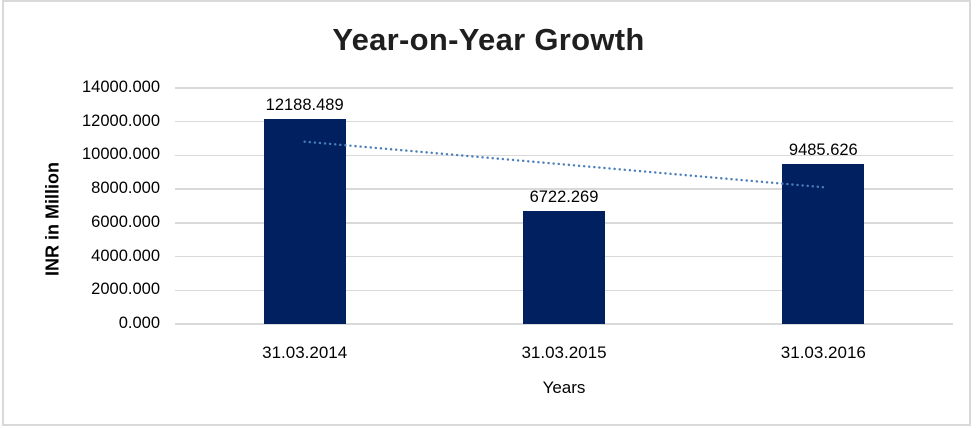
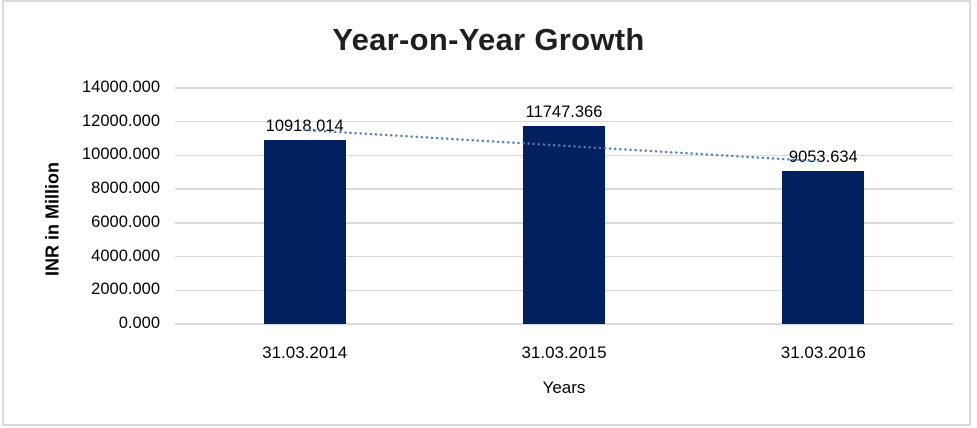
31.03.2014: 12188.489 -> 10918.014
31.03.2015: 6722.269 -> 11747.366
31.03.2016: 9485.626 -> 9053.634
